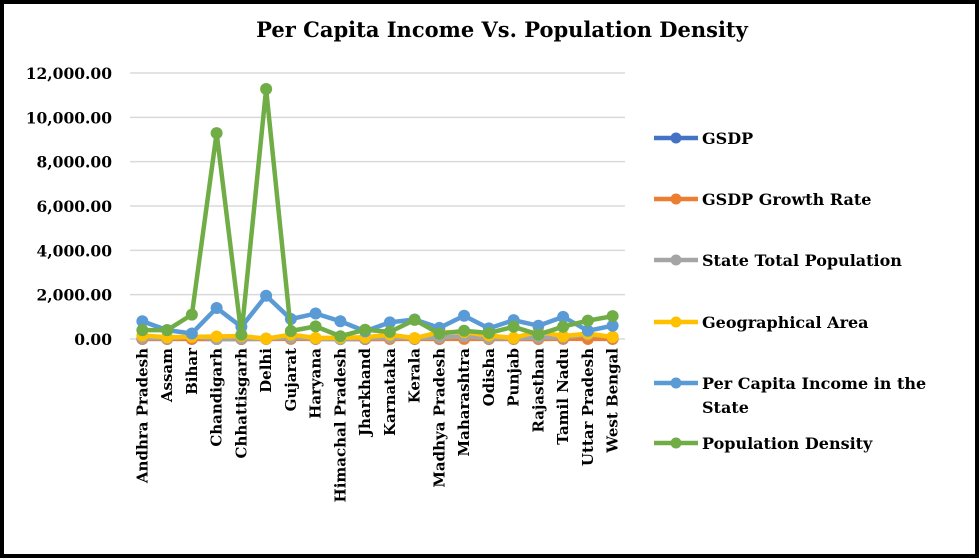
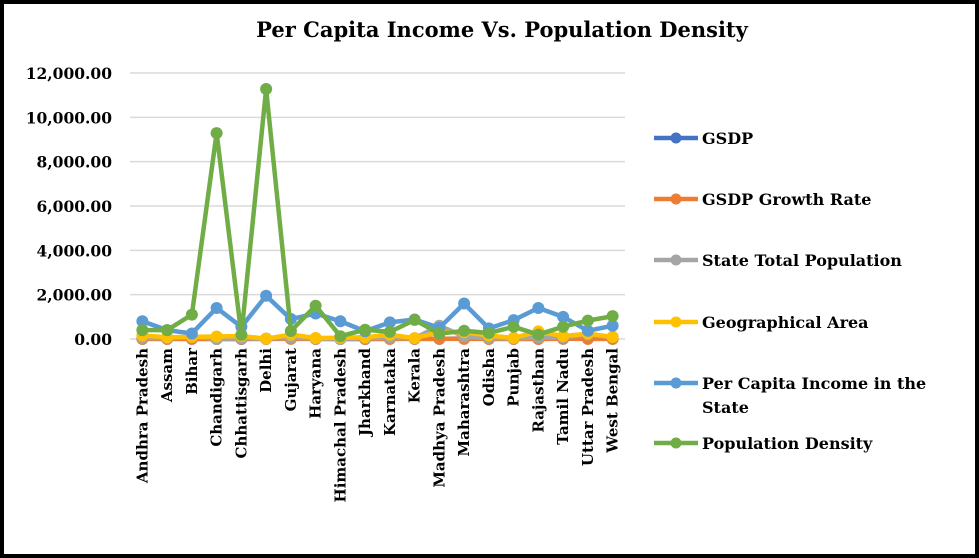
Population Density/Haryana: 600 -> 1500
State Total Population/Madhya Pradesh: 100 -> 600
Per Capita Income in the State/Maharashtra: 1000 -> 1600
Per Capita Income in the State/Rajasthan: 600 -> 1400
